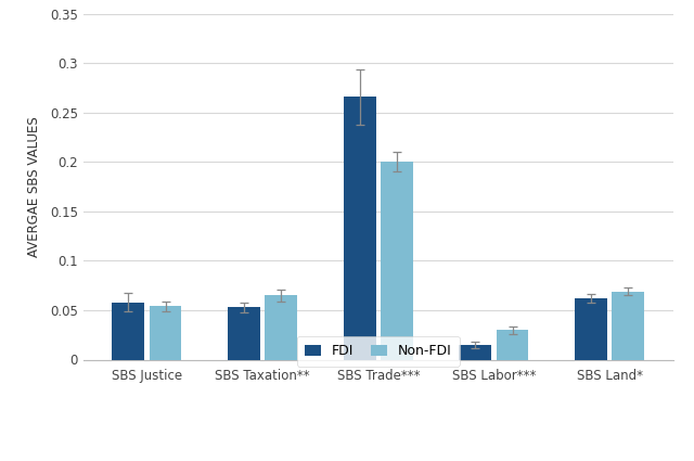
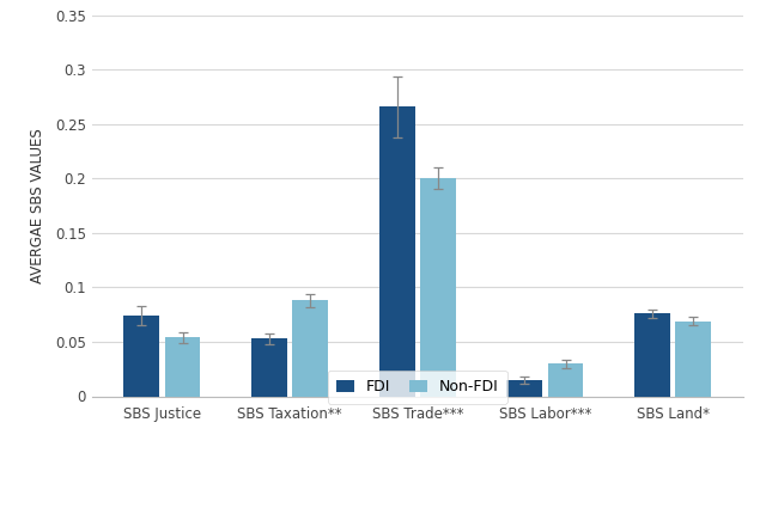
FDI/SBS Justice: 0.058 -> 0.074
Non-FDI/SBS Taxation**: 0.065 -> 0.088
FDI/SBS Land*: 0.062 -> 0.076
